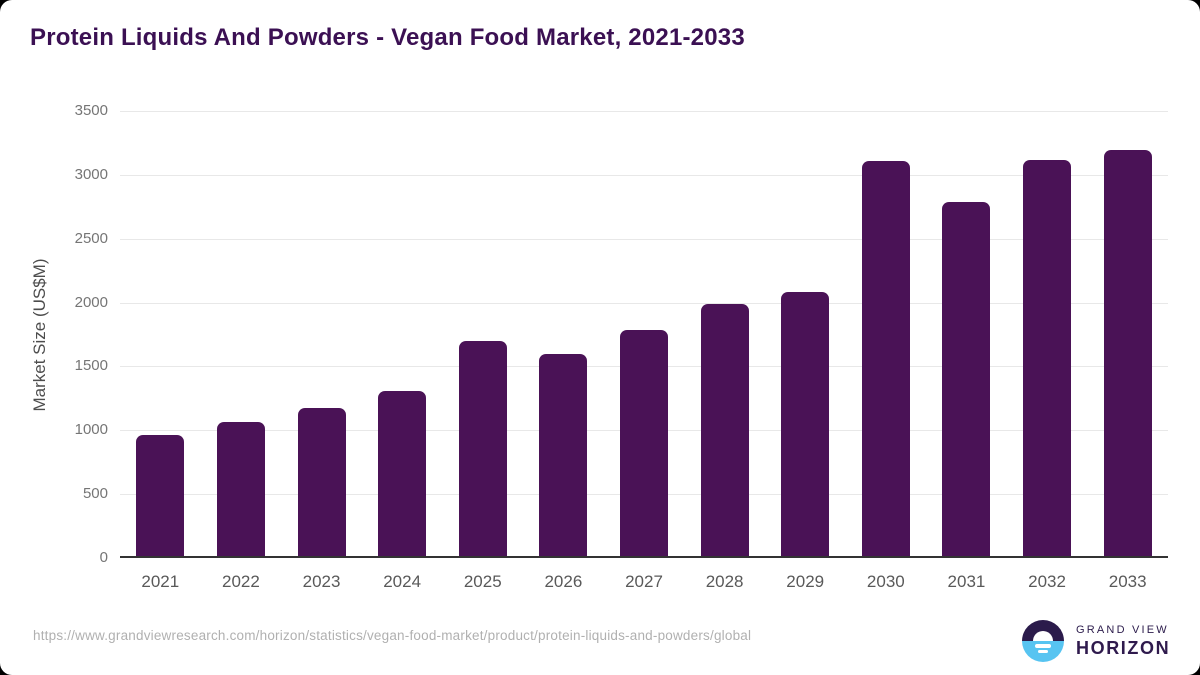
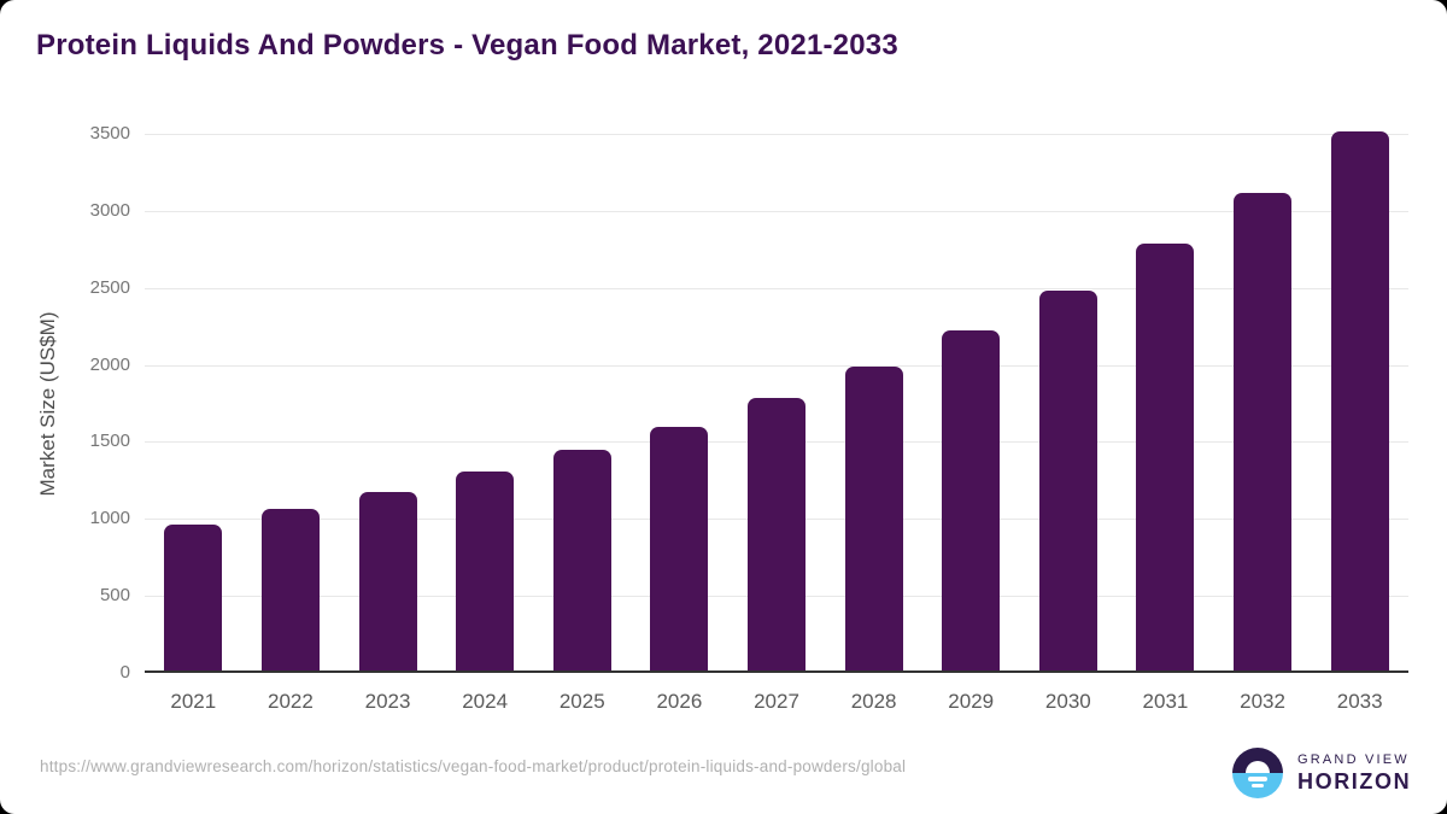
2025: 1680 -> 1430
2029: 2070 -> 2210
2030: 3090 -> 2470
2033: 3180 -> 3500
